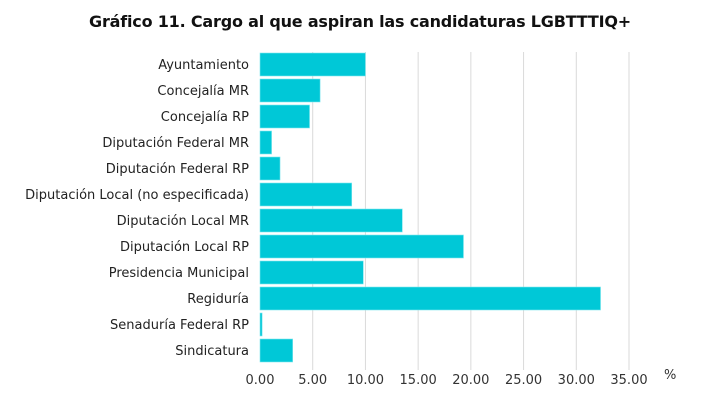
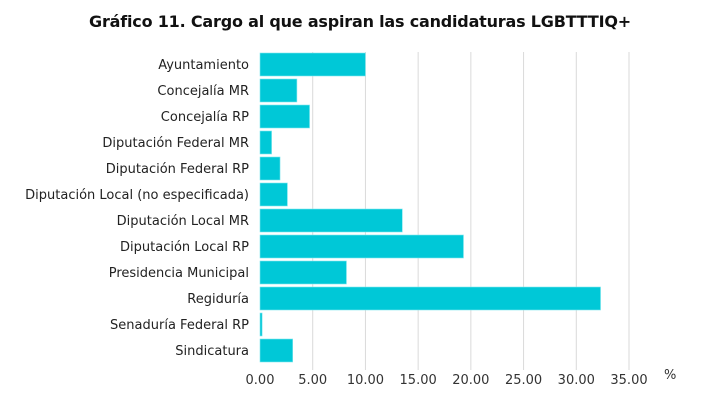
Concejalía MR: 5.7 -> 3.5
Diputación Local (no especificada): 8.7 -> 2.6
Presidencia Municipal: 9.8 -> 8.2
